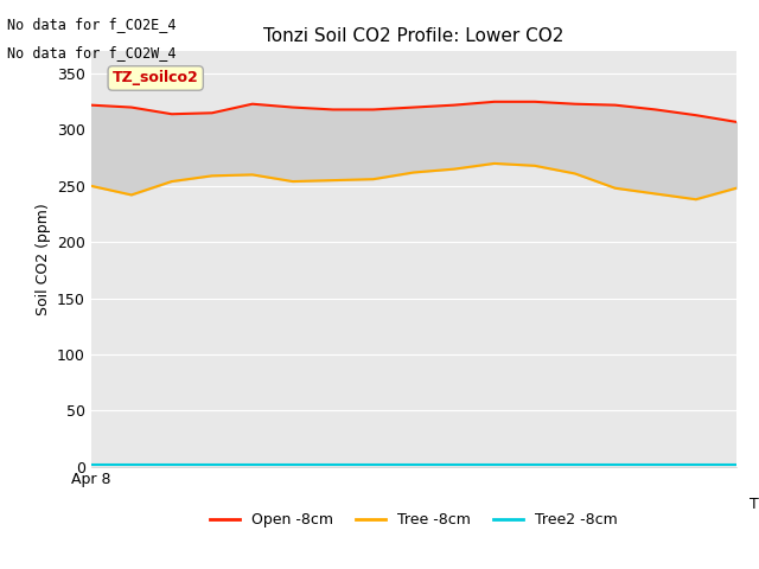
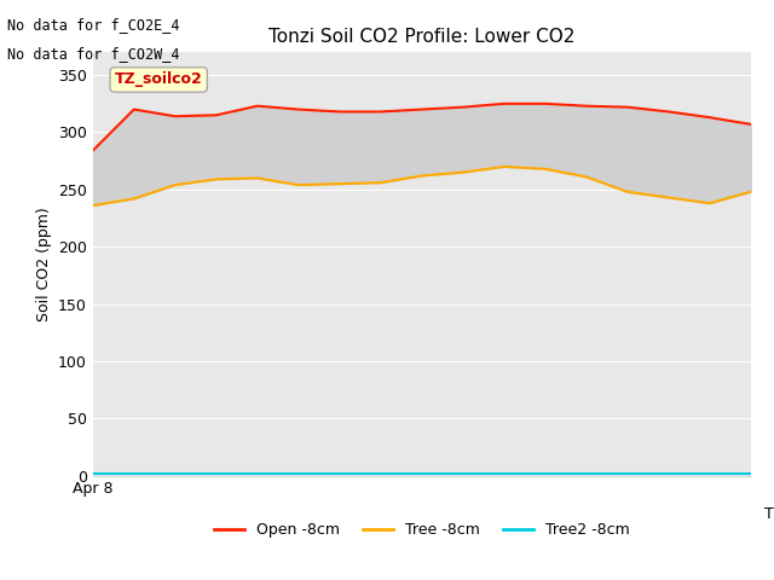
Open -8cm/Apr 8: 322 -> 284
Tree -8cm/Apr 8: 250 -> 236
